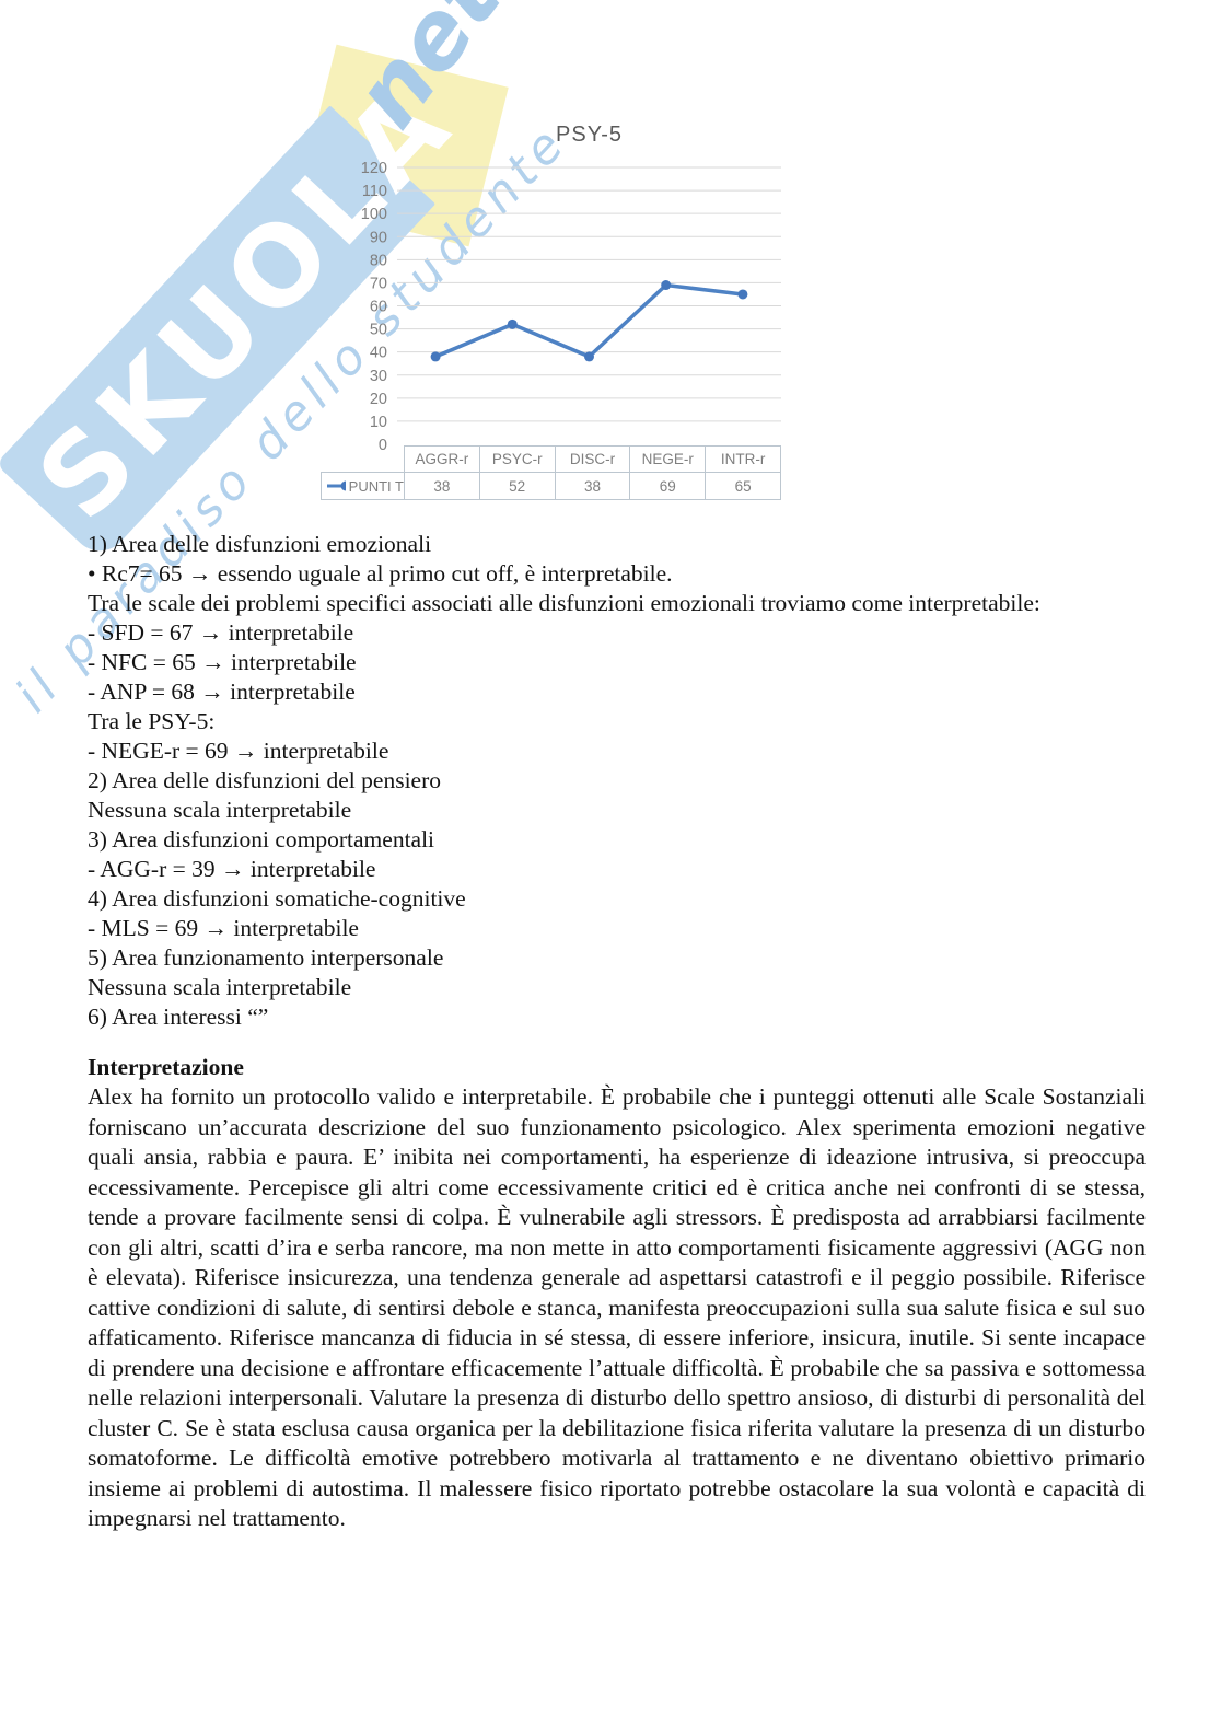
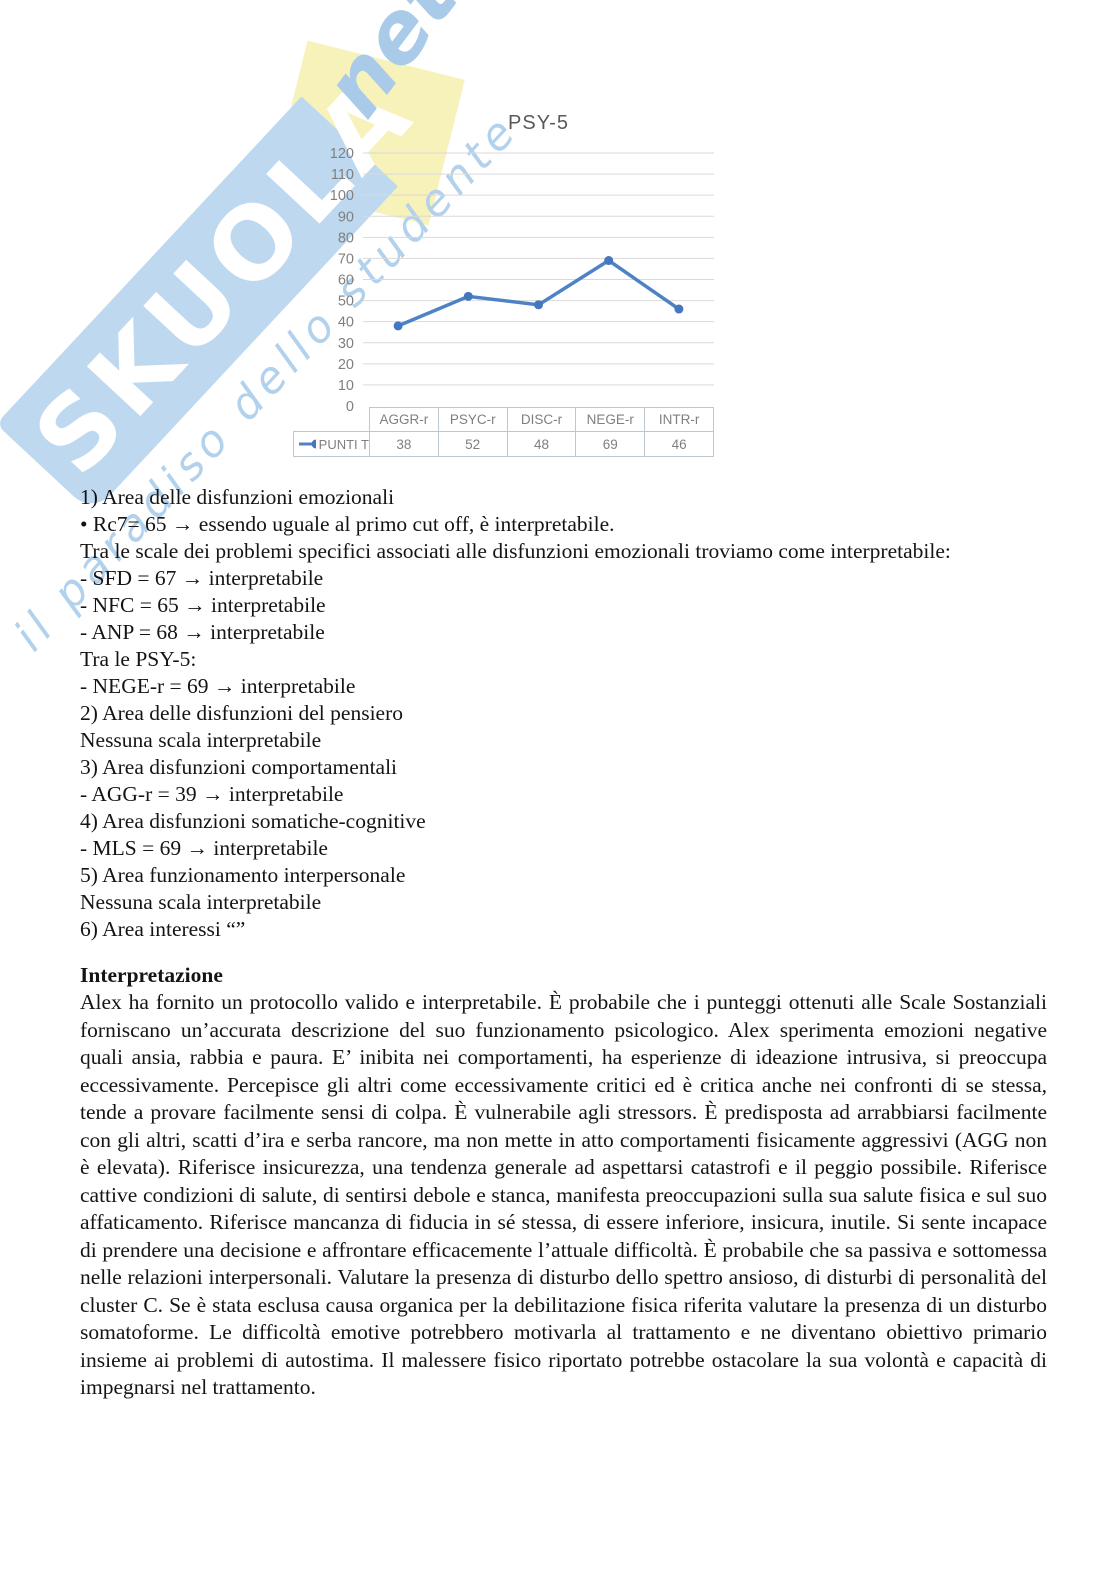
DISC-r: 38 -> 48
INTR-r: 65 -> 46
